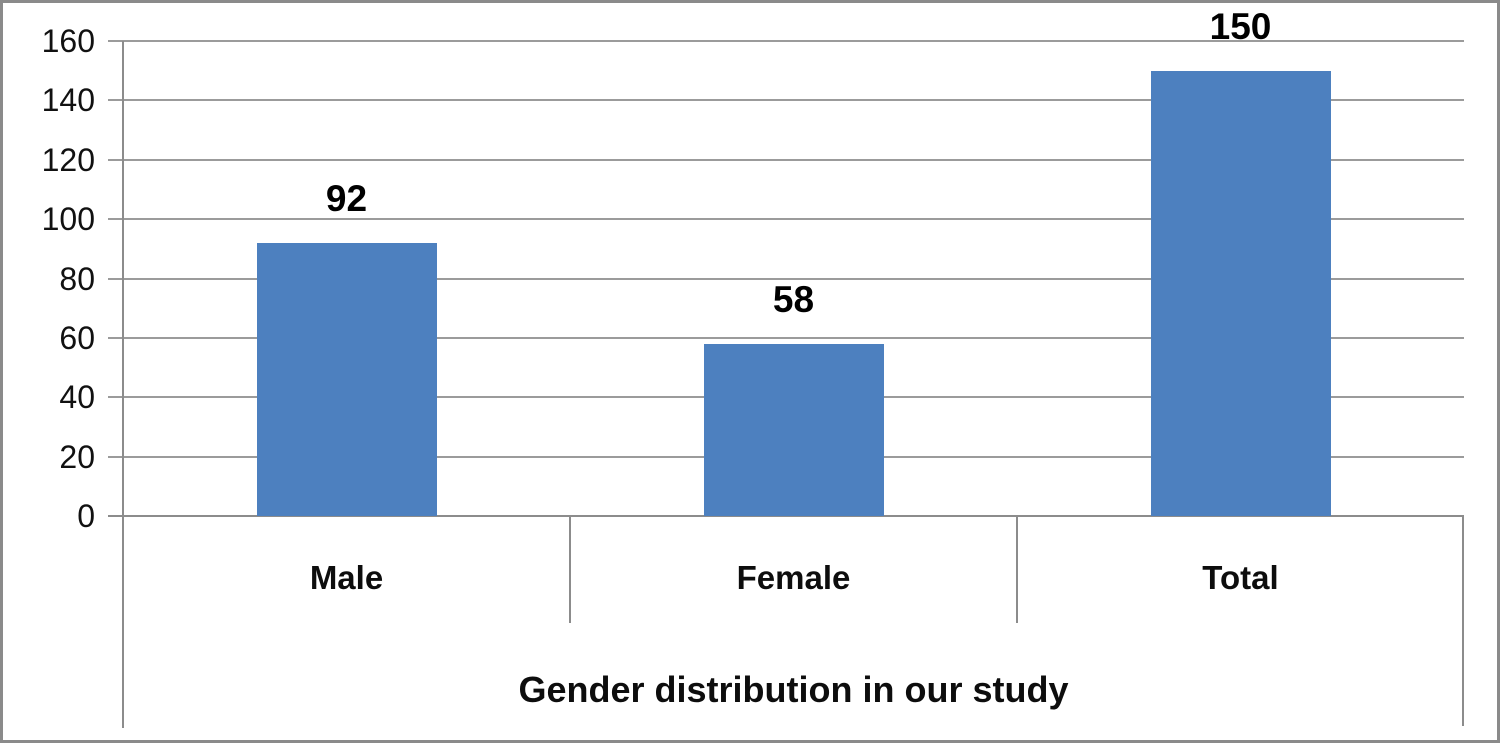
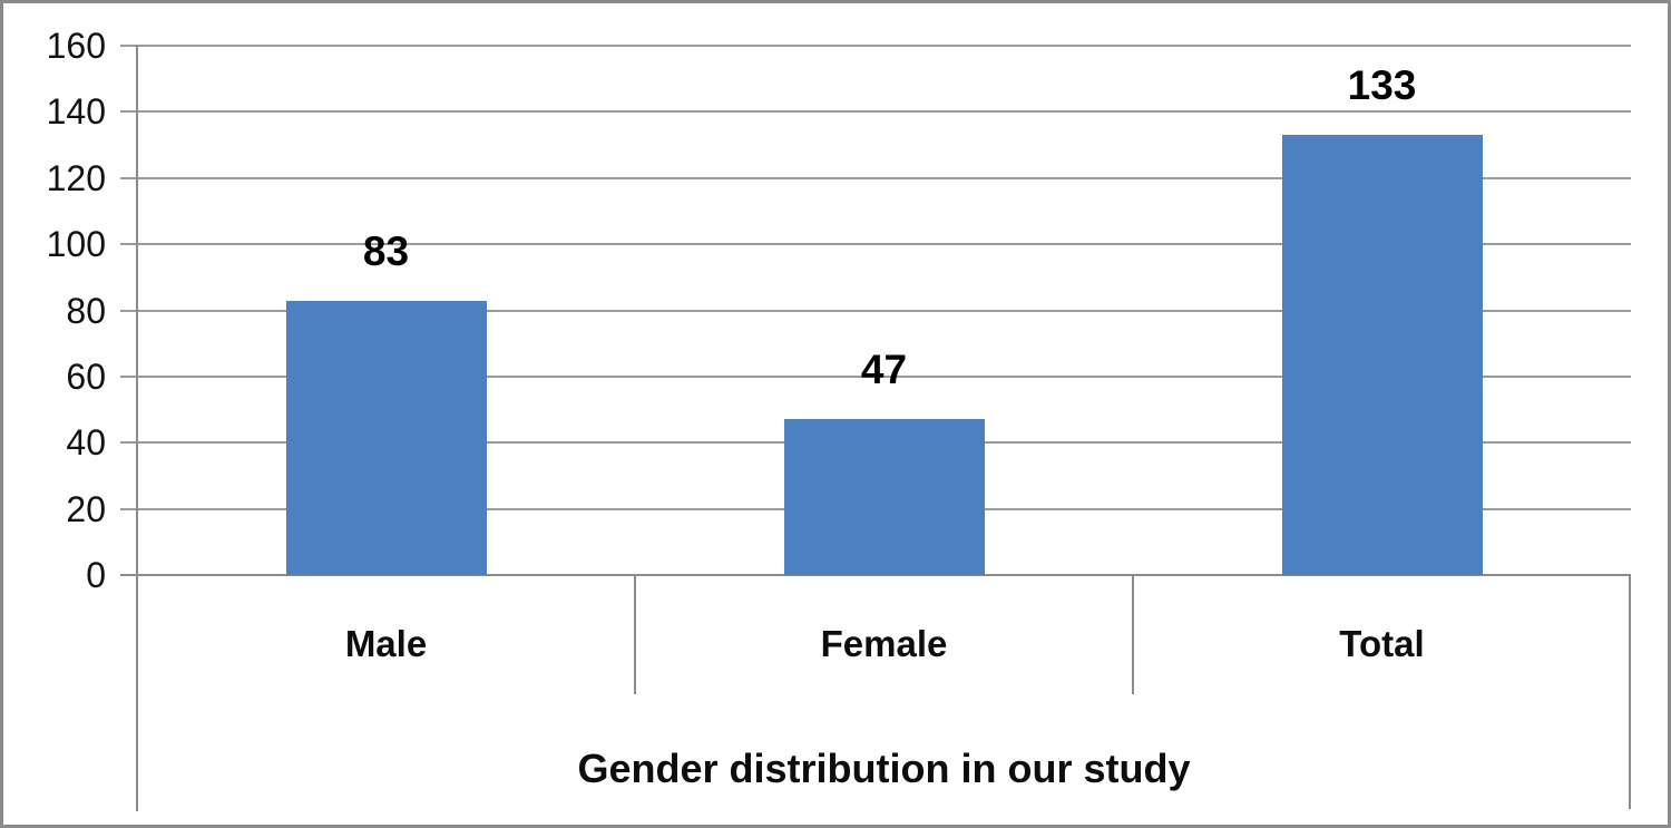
Male: 92 -> 83
Female: 58 -> 47
Total: 150 -> 133
